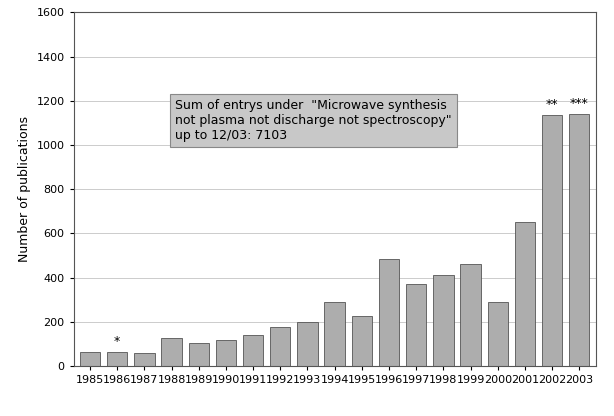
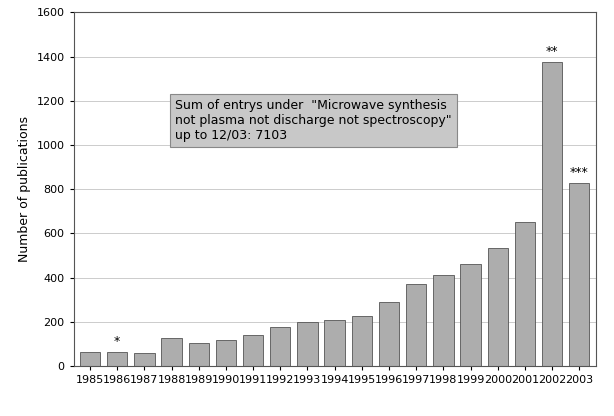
1994: 290 -> 210
1996: 485 -> 290
2000: 290 -> 535
2002: 1135 -> 1375
2003: 1140 -> 830
